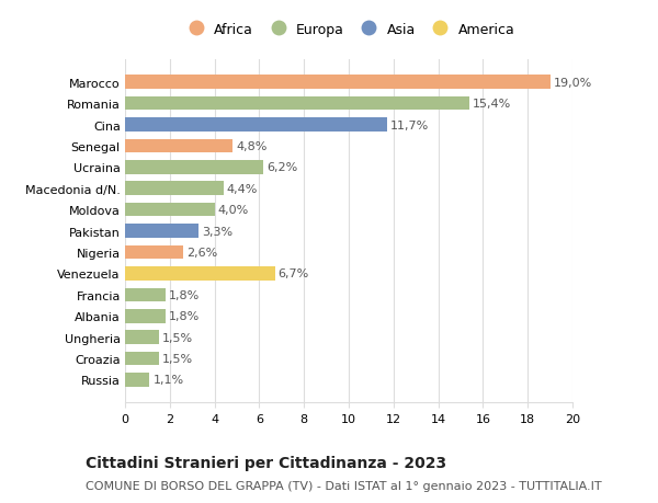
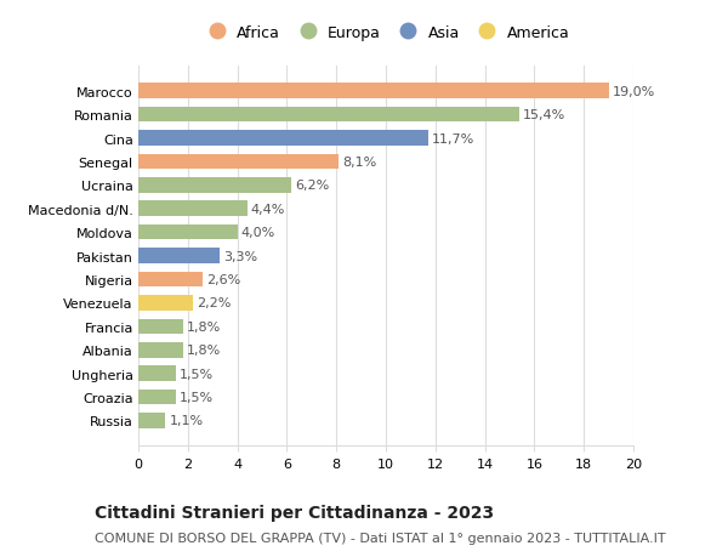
Senegal: 4,8% -> 8,1%
Venezuela: 6,7% -> 2,2%
